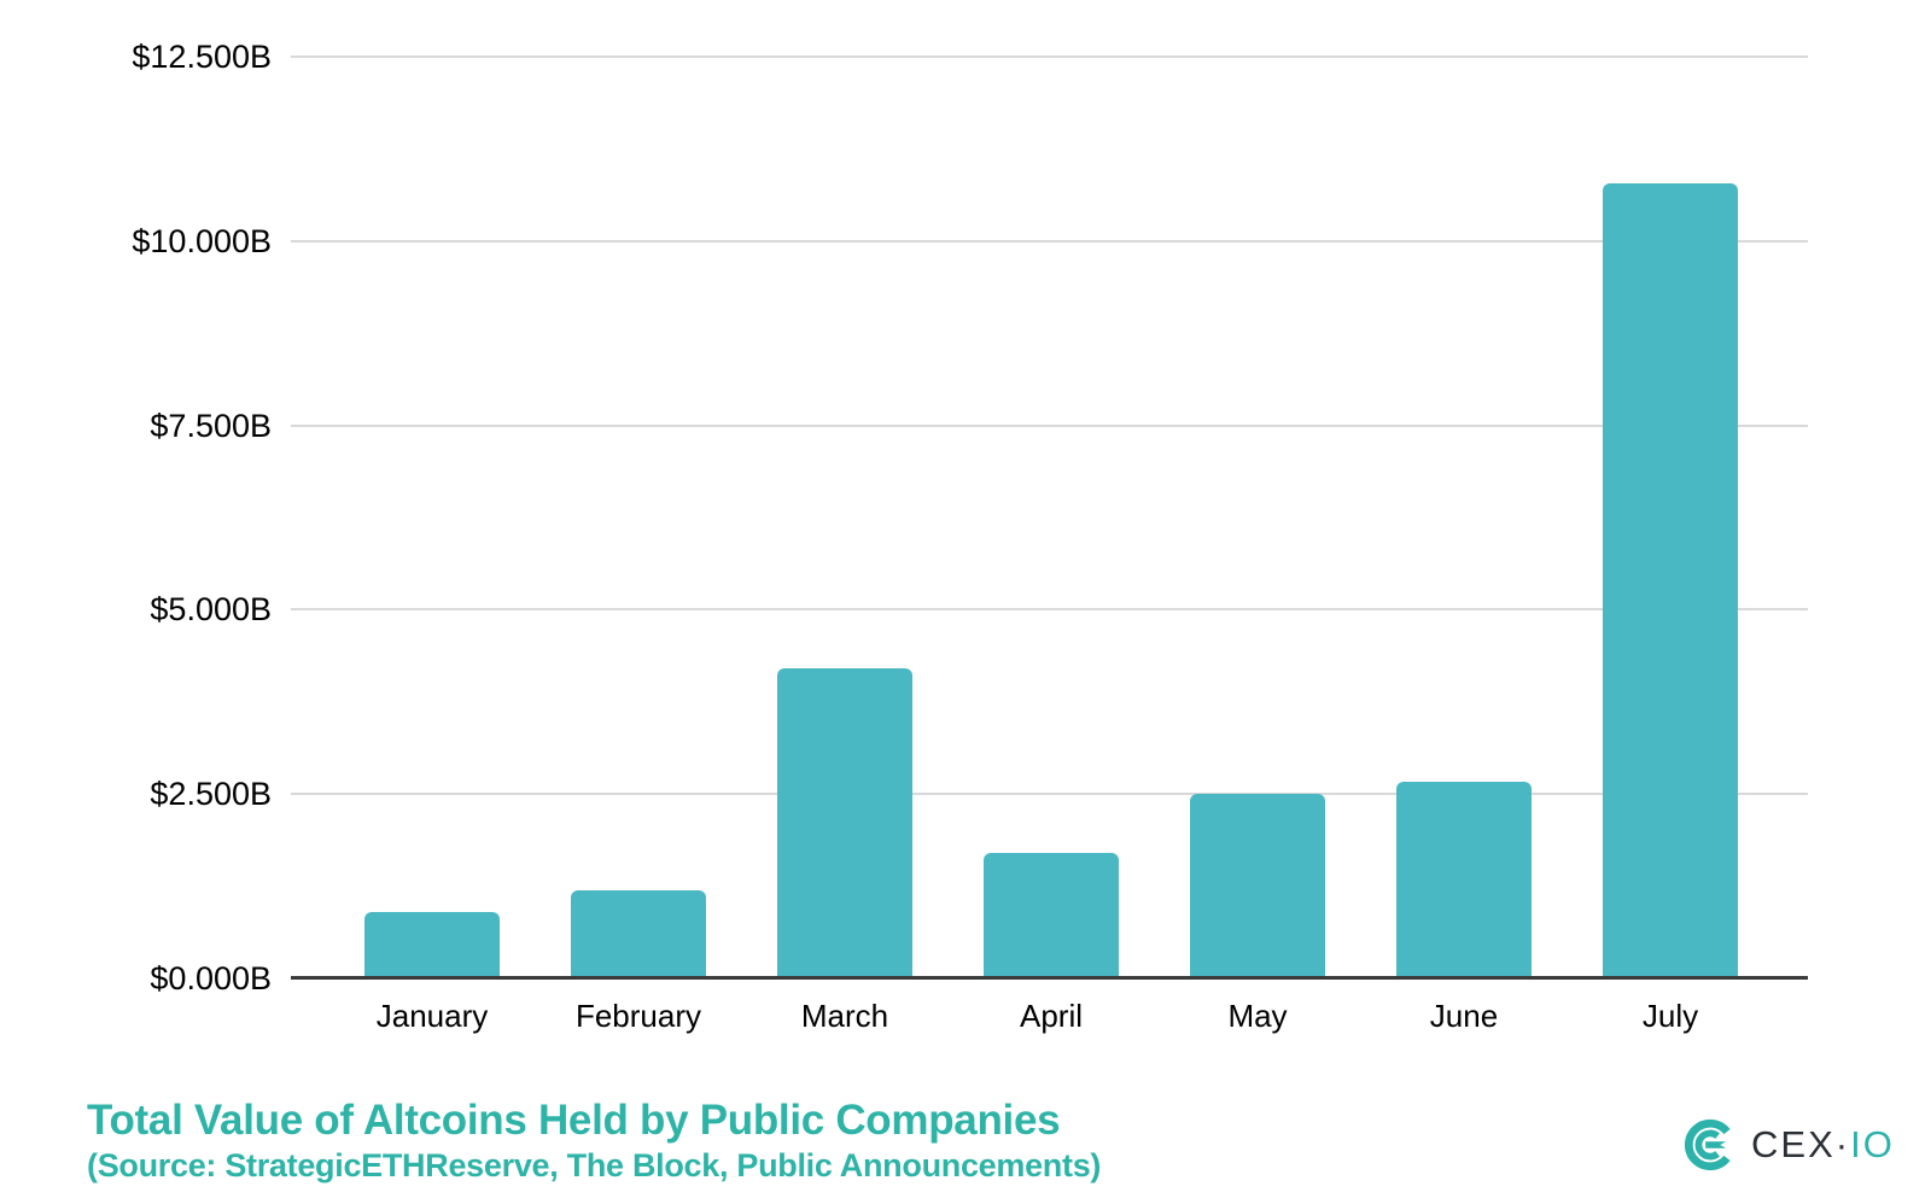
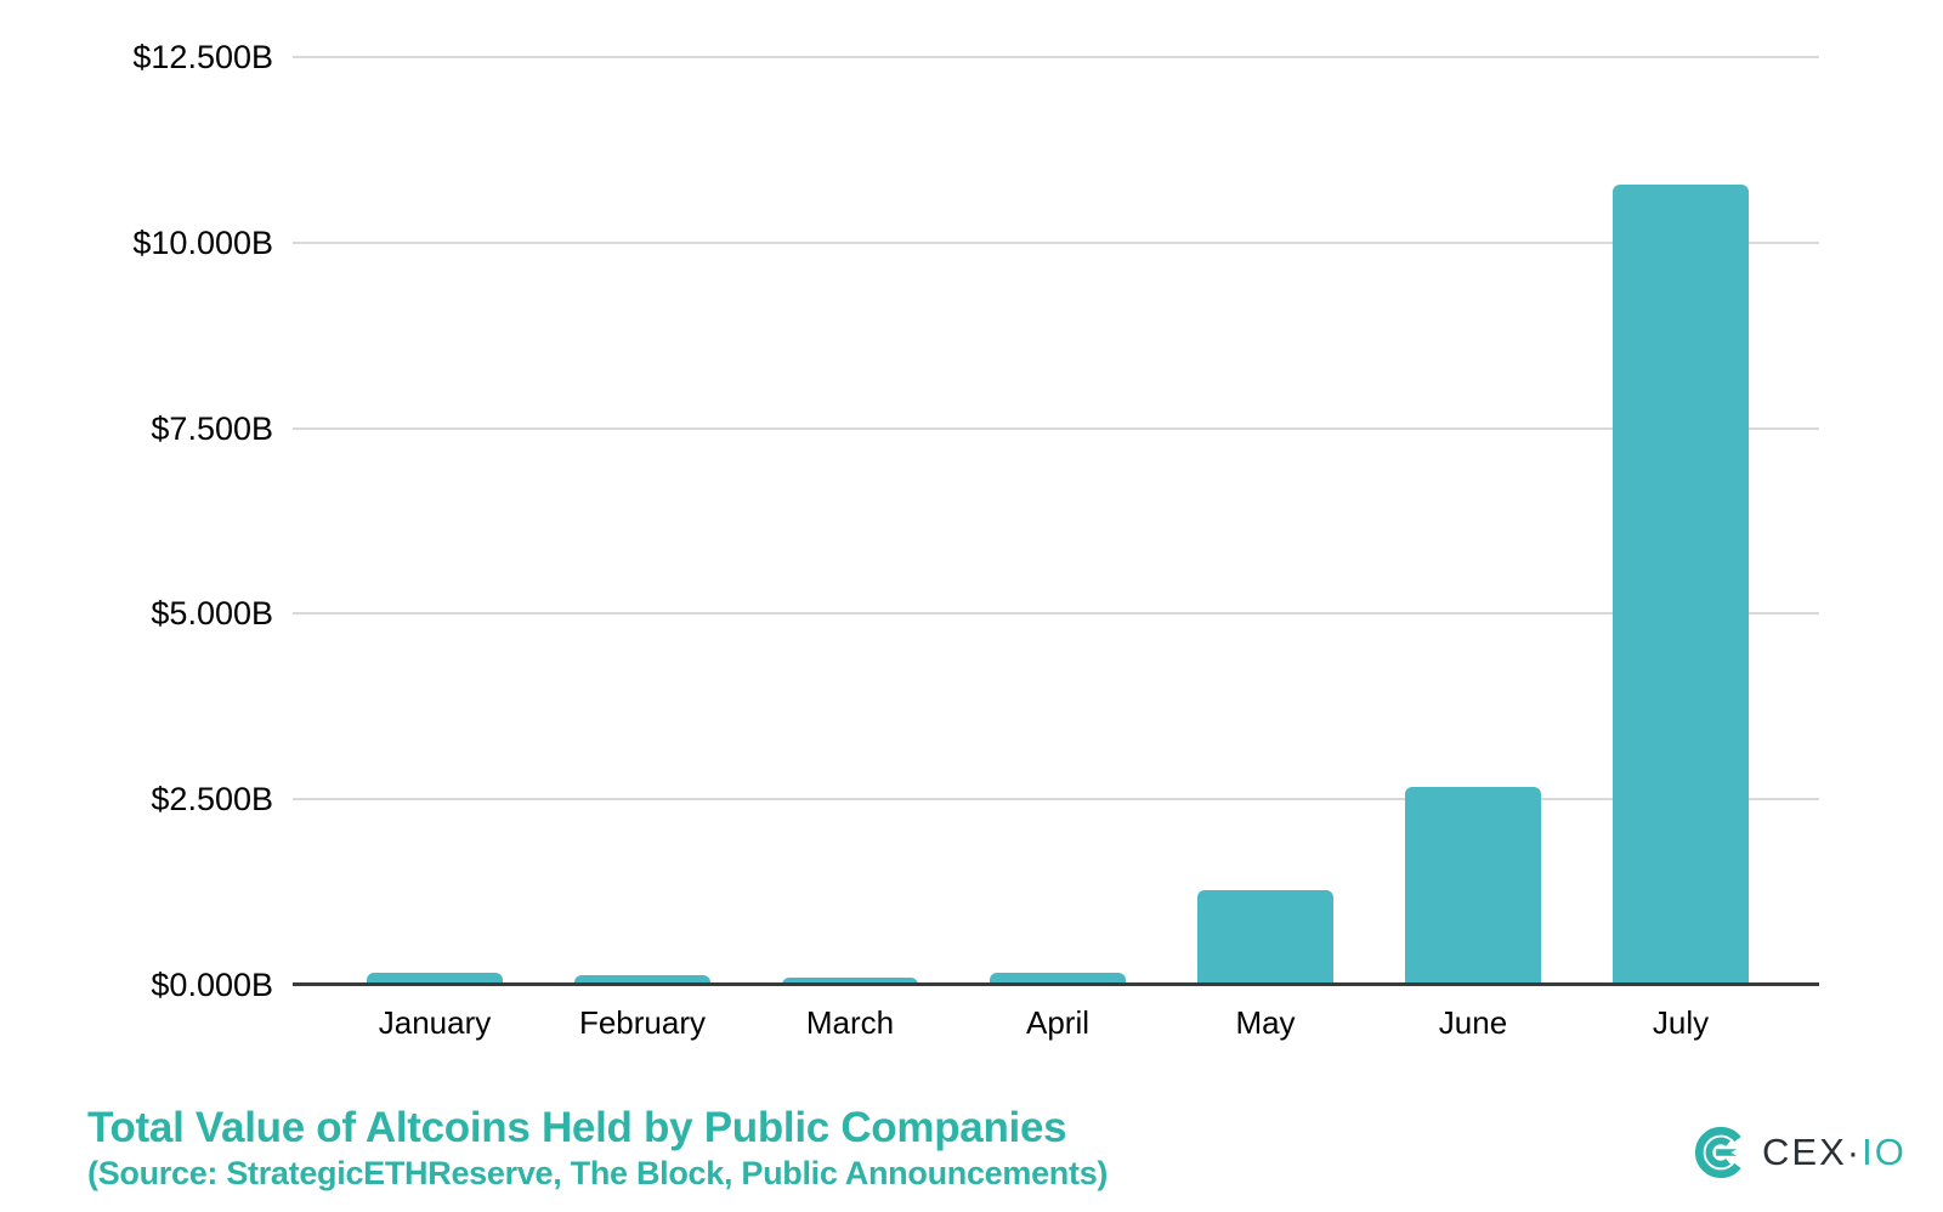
January: $0.9B -> $0.2B
February: $1.2B -> $0.1B
March: $4.2B -> $0.1B
April: $1.7B -> $0.2B
May: $2.5B -> $1.3B
